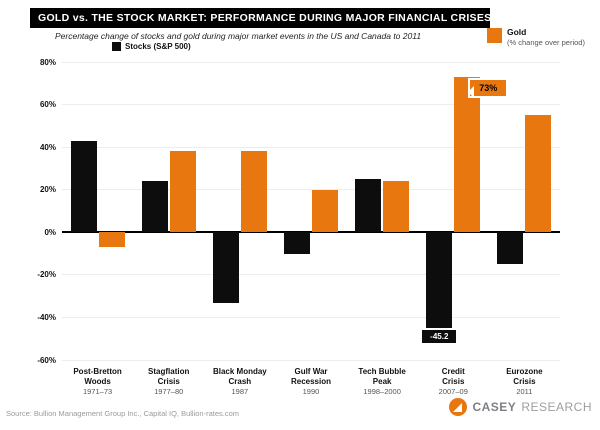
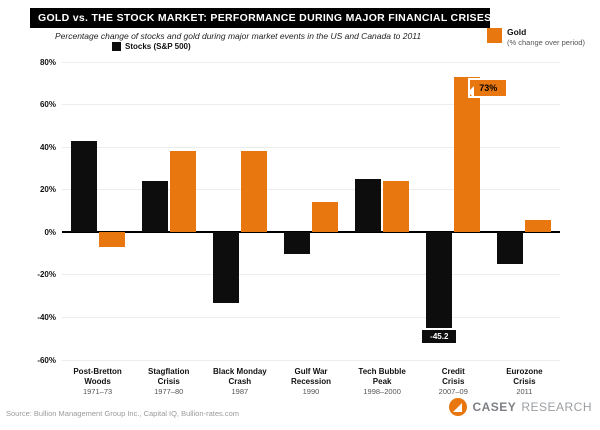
Gold/Gulf War Recession: 20% -> 14%
Gold/Eurozone Crisis: 55% -> 6%
